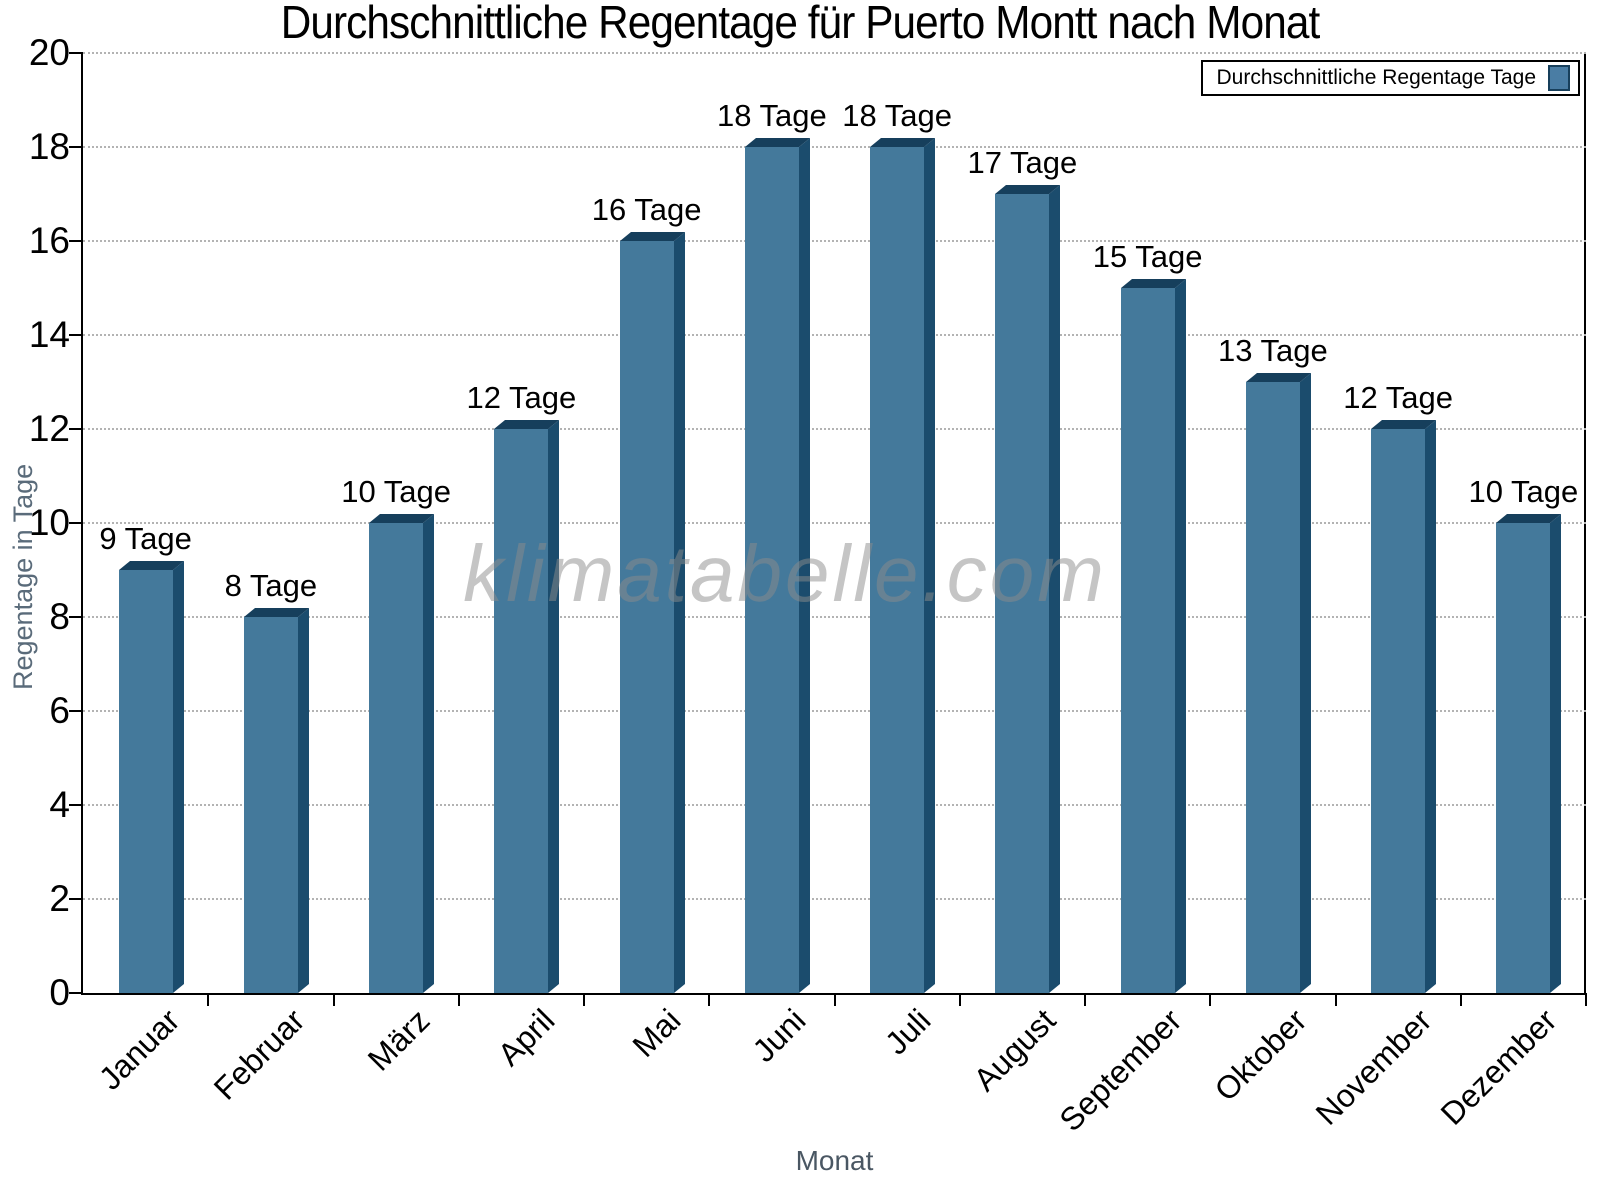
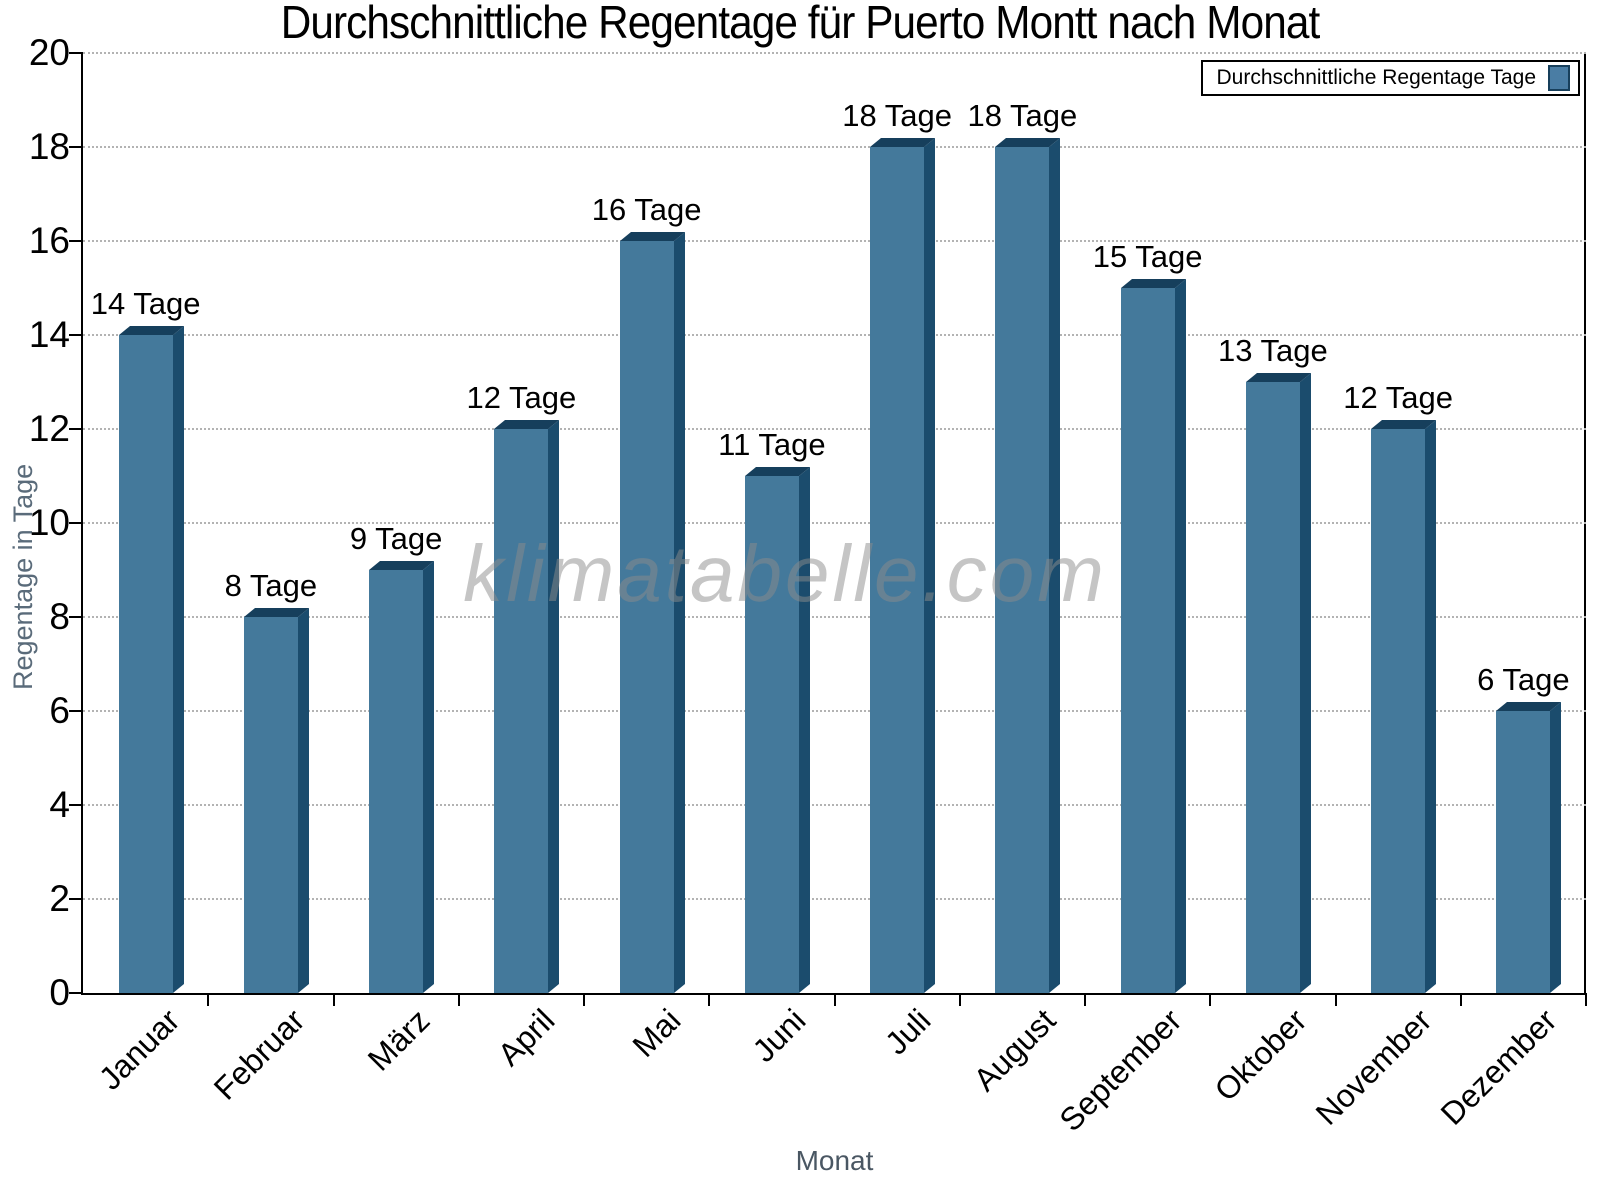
Januar: 9 -> 14
März: 10 -> 9
Juni: 18 -> 11
August: 17 -> 18
Dezember: 10 -> 6
